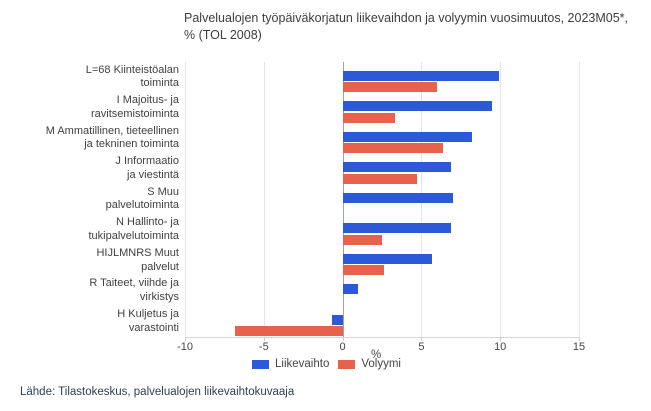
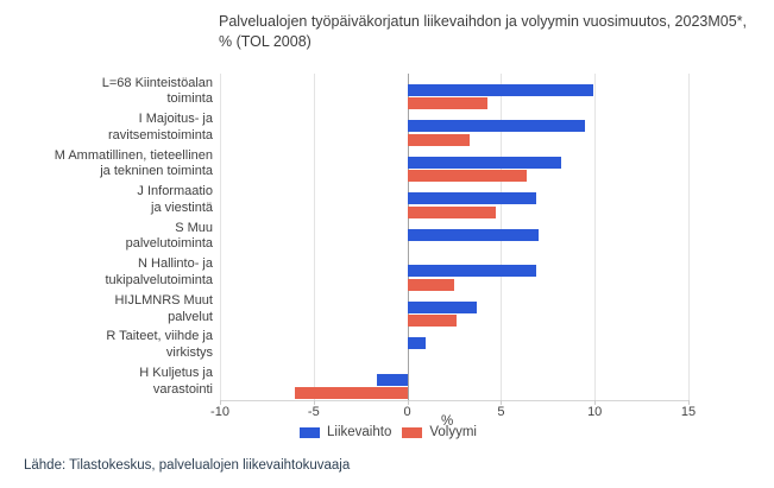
Volyymi/L=68 Kiinteistöalan toiminta: 6.0 -> 4.3
Liikevaihto/HIJLMNRS Muut palvelut: 5.7 -> 3.7
Liikevaihto/H Kuljetus ja varastointi: -0.7 -> -1.6
Volyymi/H Kuljetus ja varastointi: -6.8 -> -6.0
